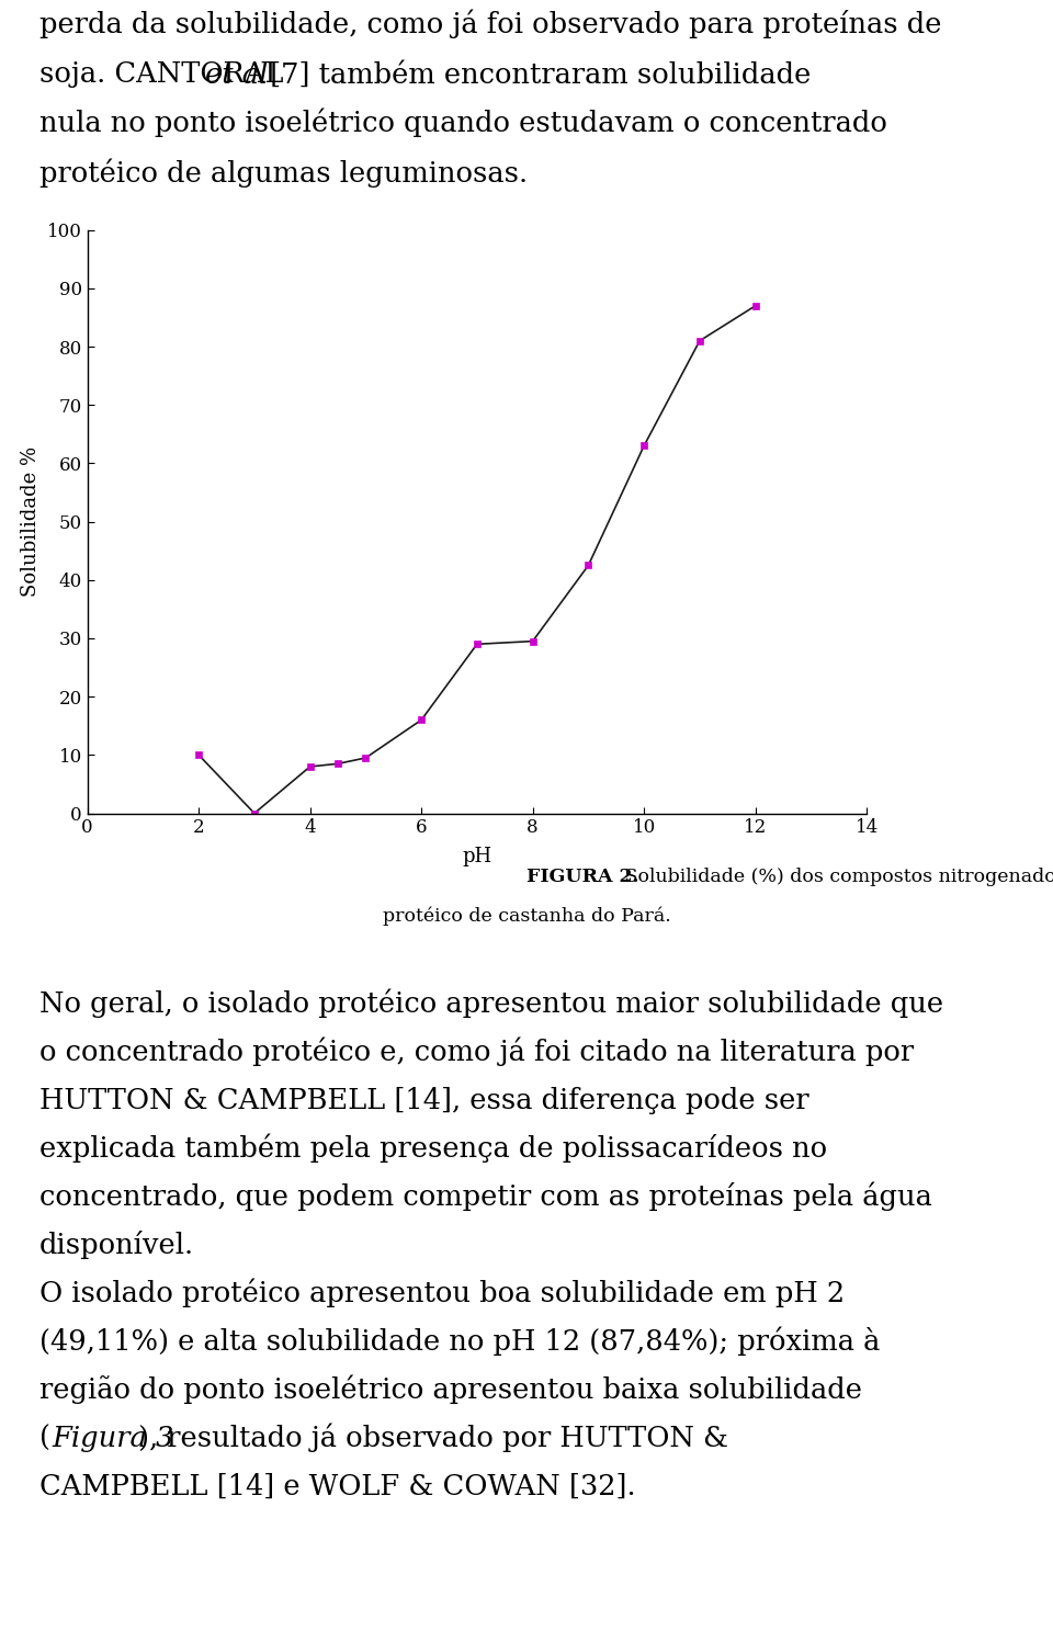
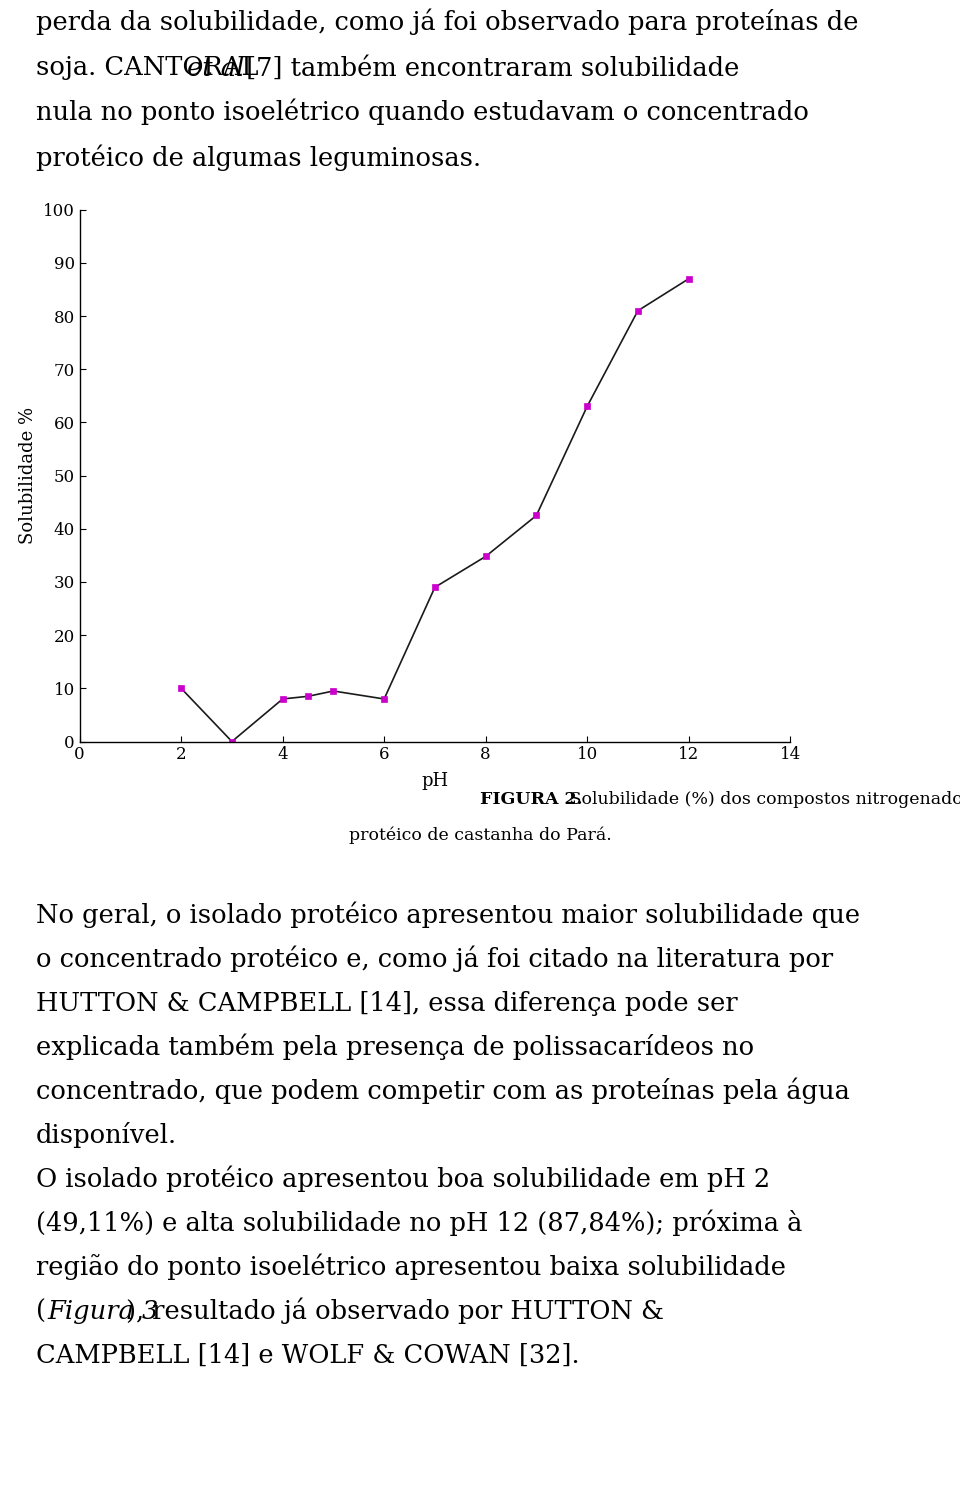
6: 16.0 -> 8.0
8: 29.5 -> 34.8
